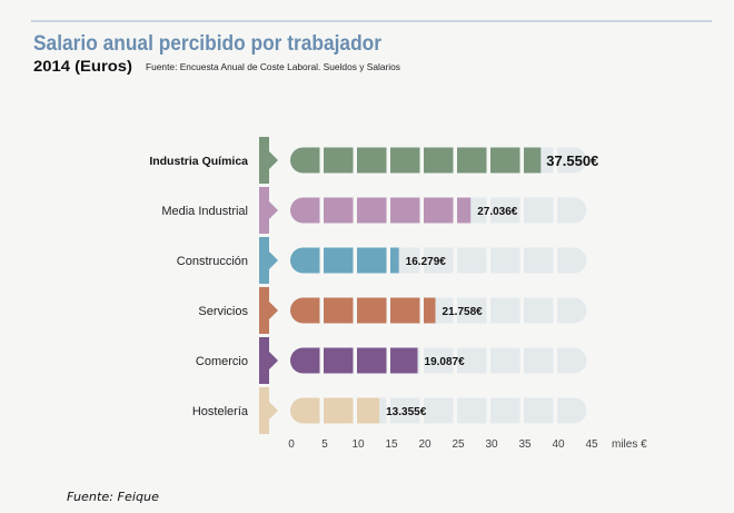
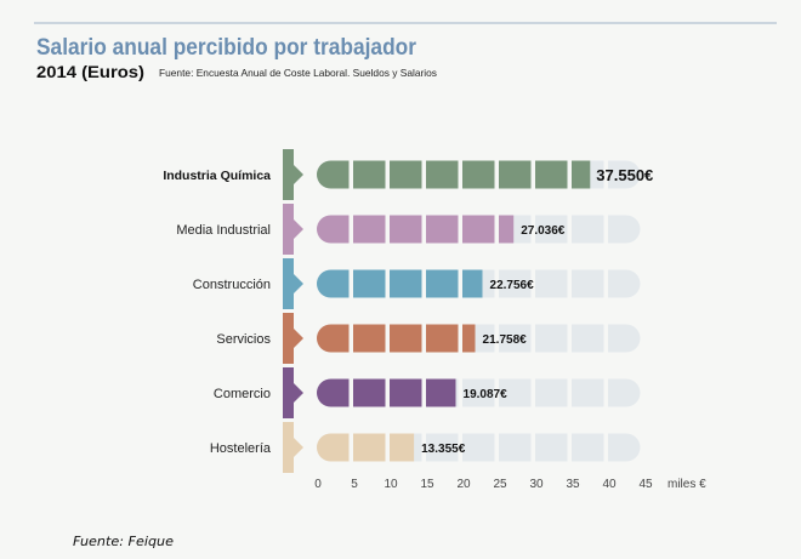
Construcción: 16.279 -> 22.756
